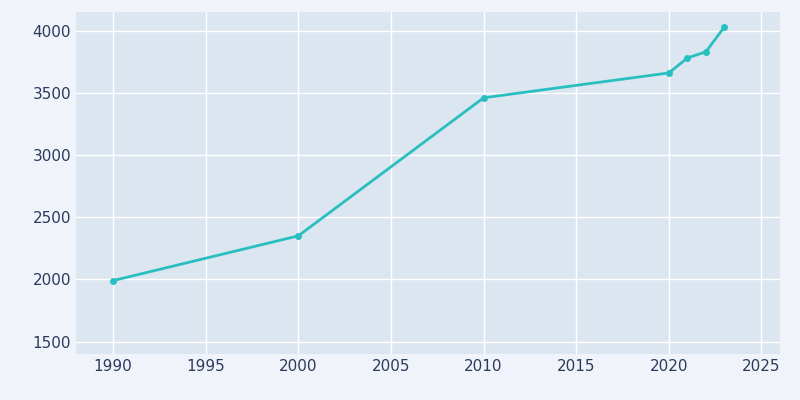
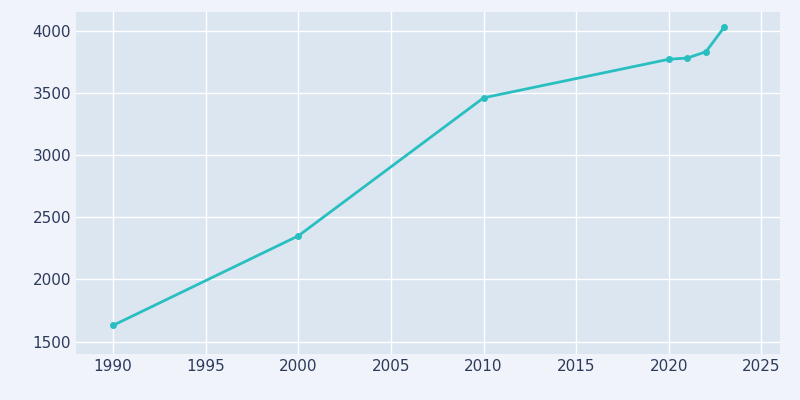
1990: 1990 -> 1630
2020: 3660 -> 3770
